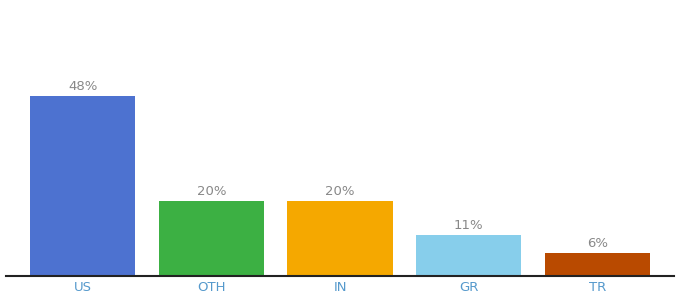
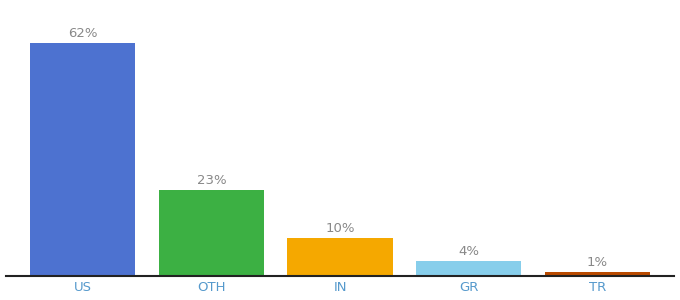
US: 48% -> 62%
OTH: 20% -> 23%
IN: 20% -> 10%
GR: 11% -> 4%
TR: 6% -> 1%
